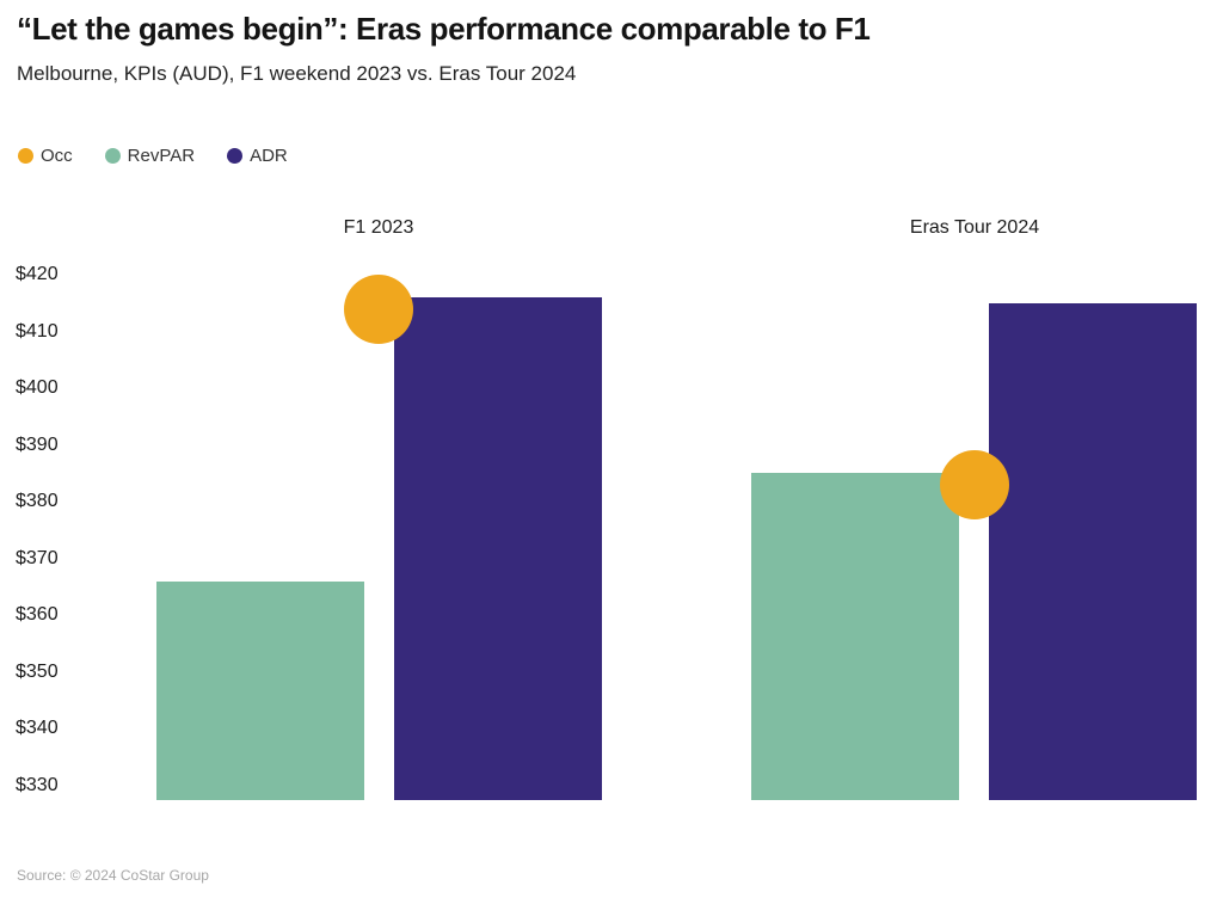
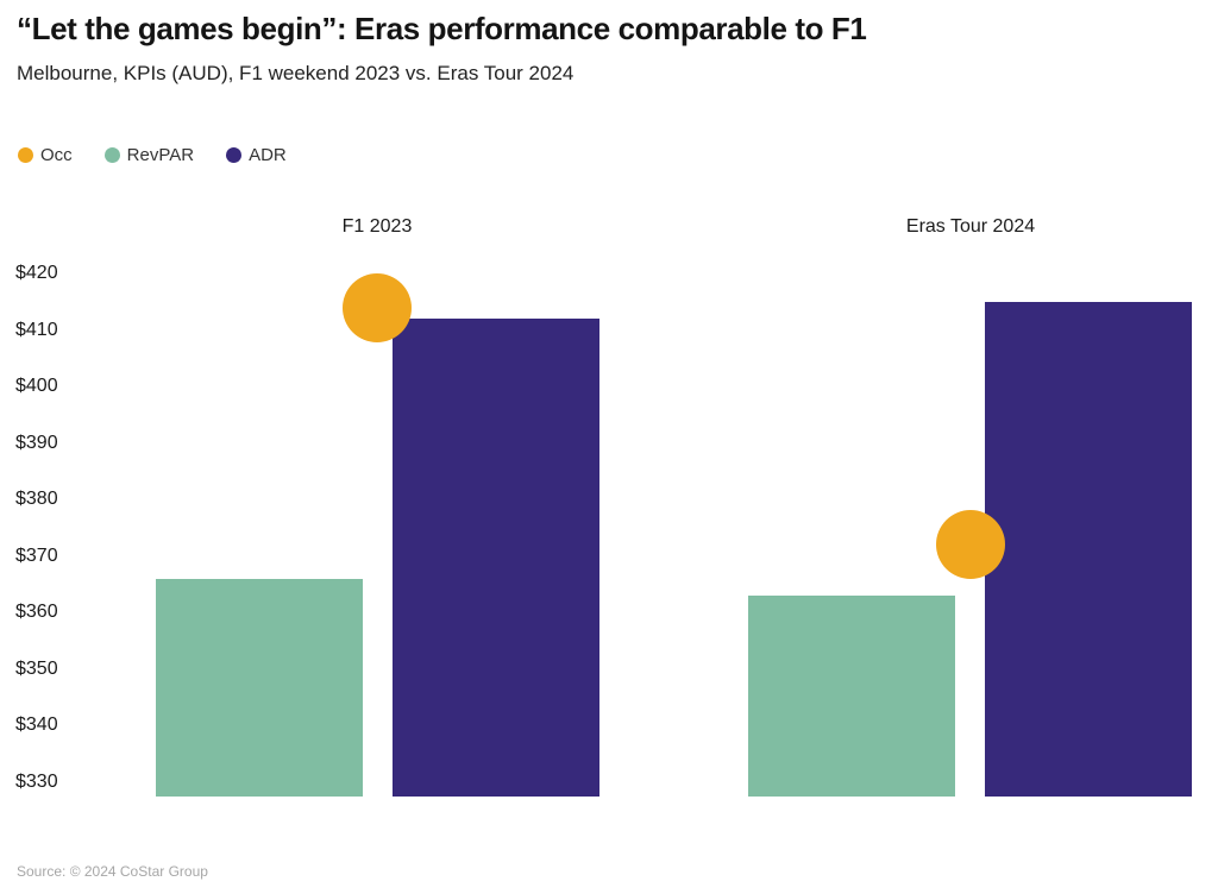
ADR/F1 2023: $416 -> $412
Occ/Eras Tour 2024: $383 -> $372
RevPAR/Eras Tour 2024: $385 -> $363
